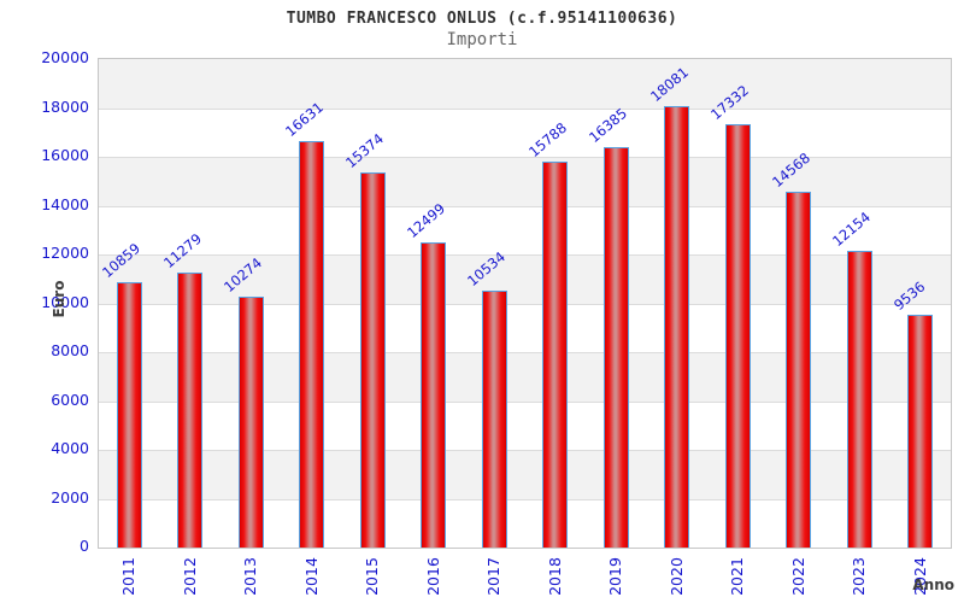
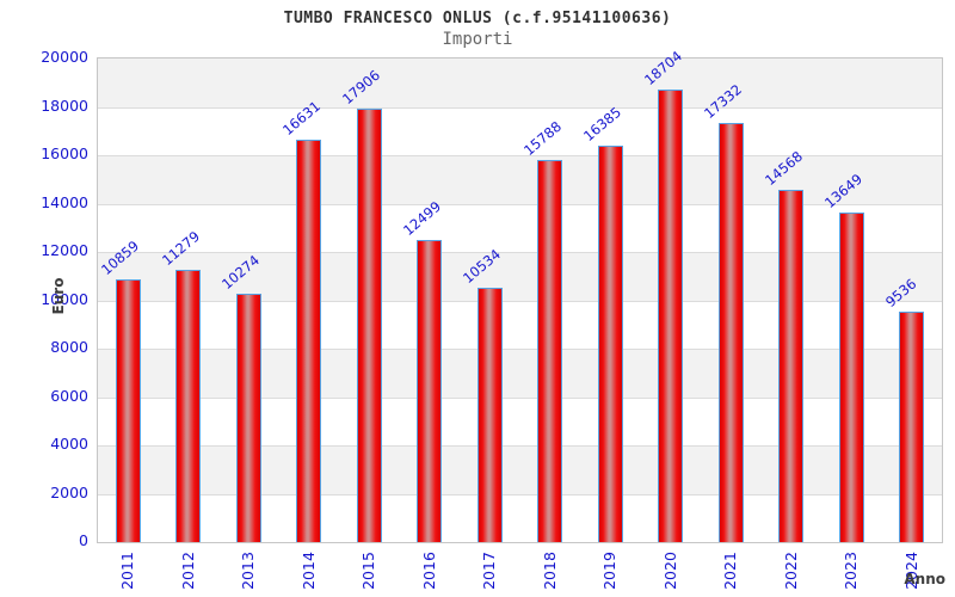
2015: 15374 -> 17906
2020: 18081 -> 18704
2023: 12154 -> 13649
